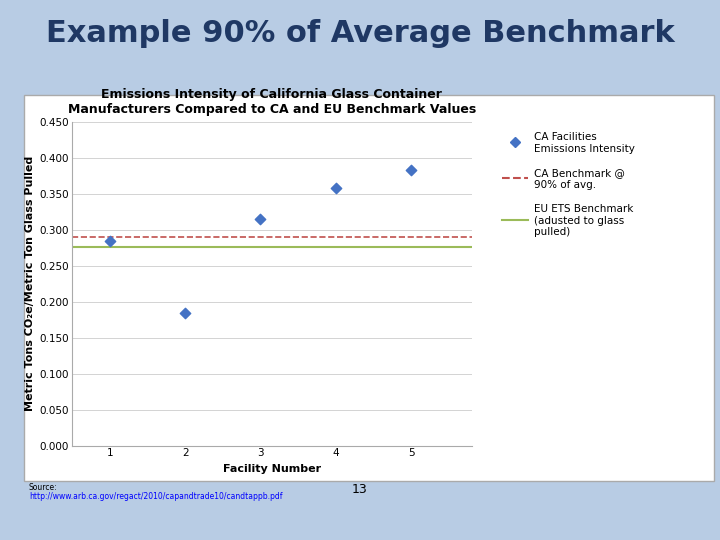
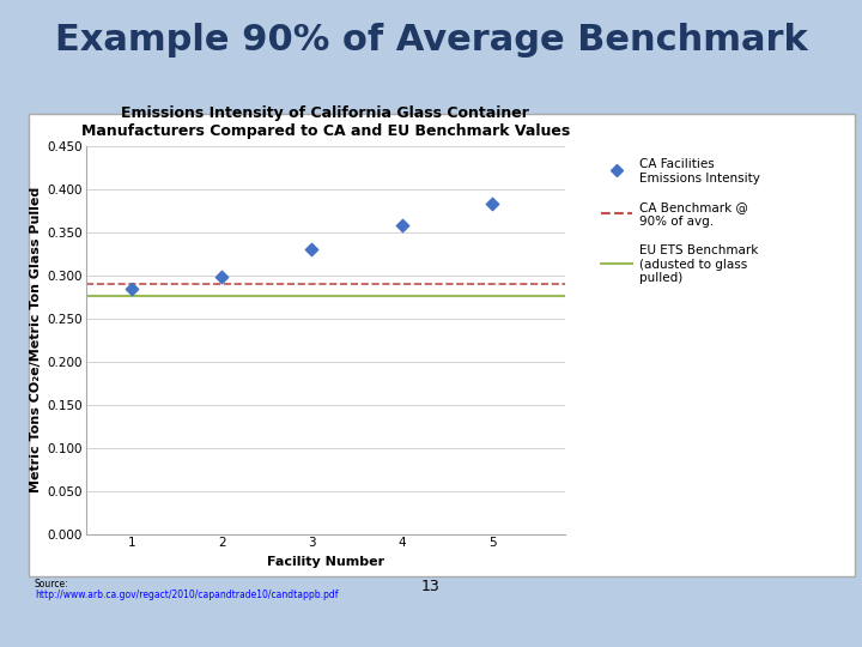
2: 0.184 -> 0.298
3: 0.314 -> 0.330
